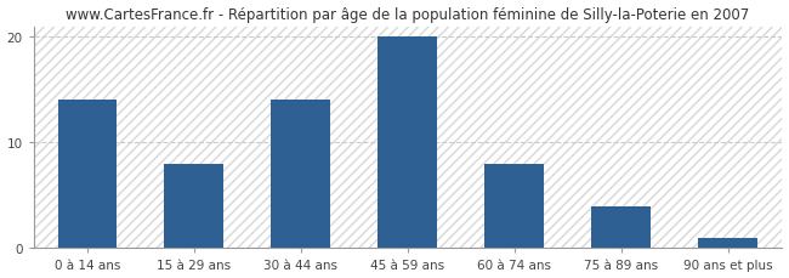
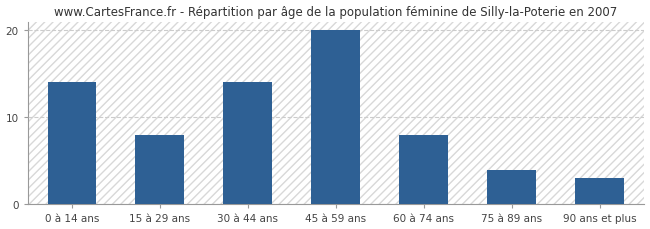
90 ans et plus: 1 -> 3
